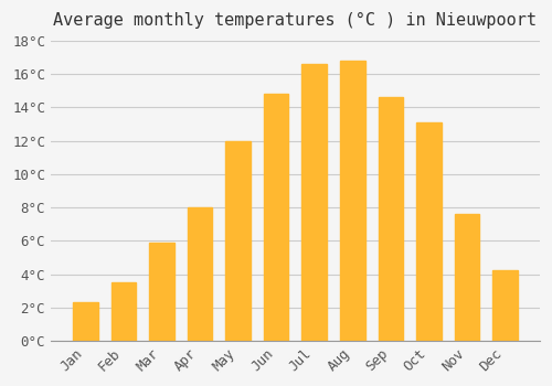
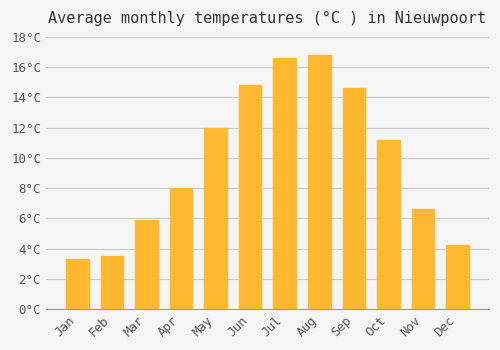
Jan: 2.3°C -> 3.3°C
Oct: 13.1°C -> 11.2°C
Nov: 7.6°C -> 6.6°C
